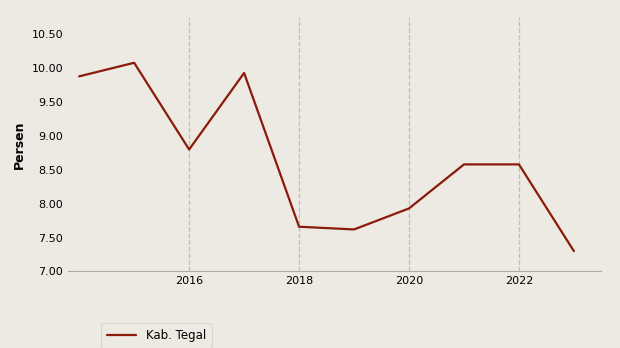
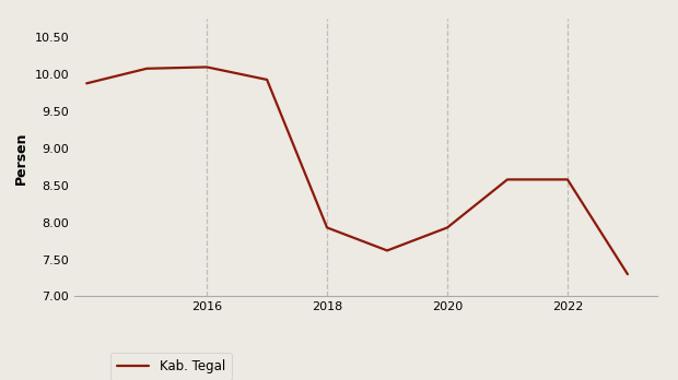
2016: 8.80 -> 10.10
2018: 7.66 -> 7.93
